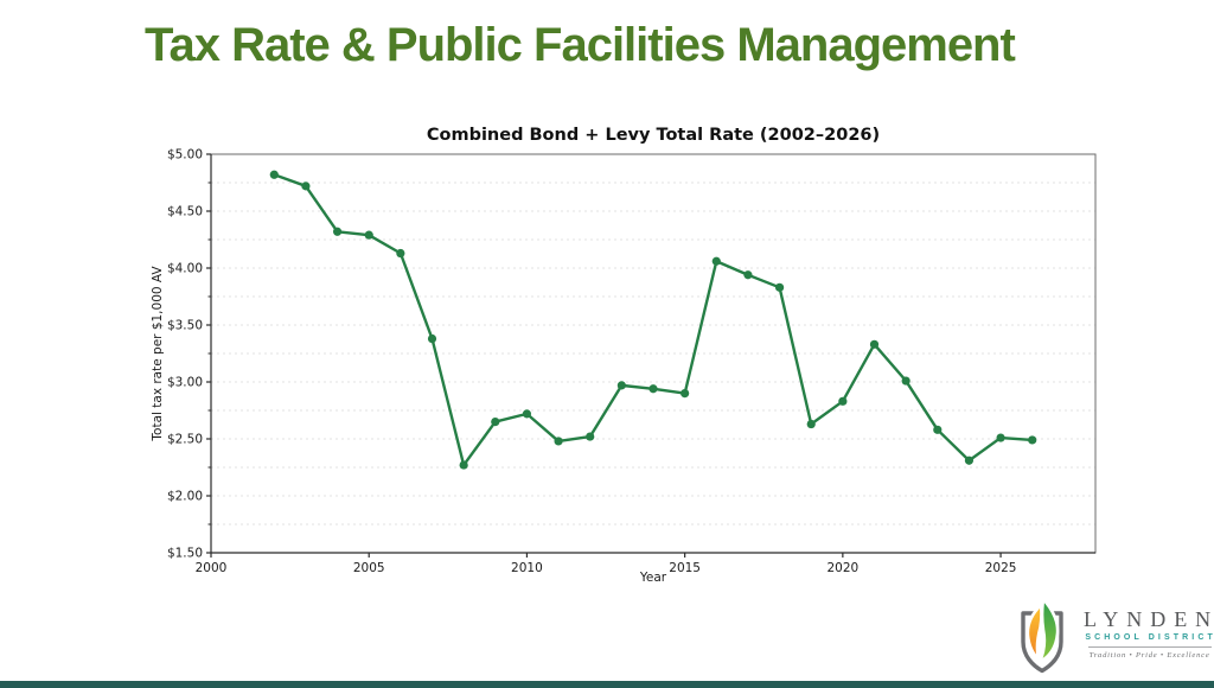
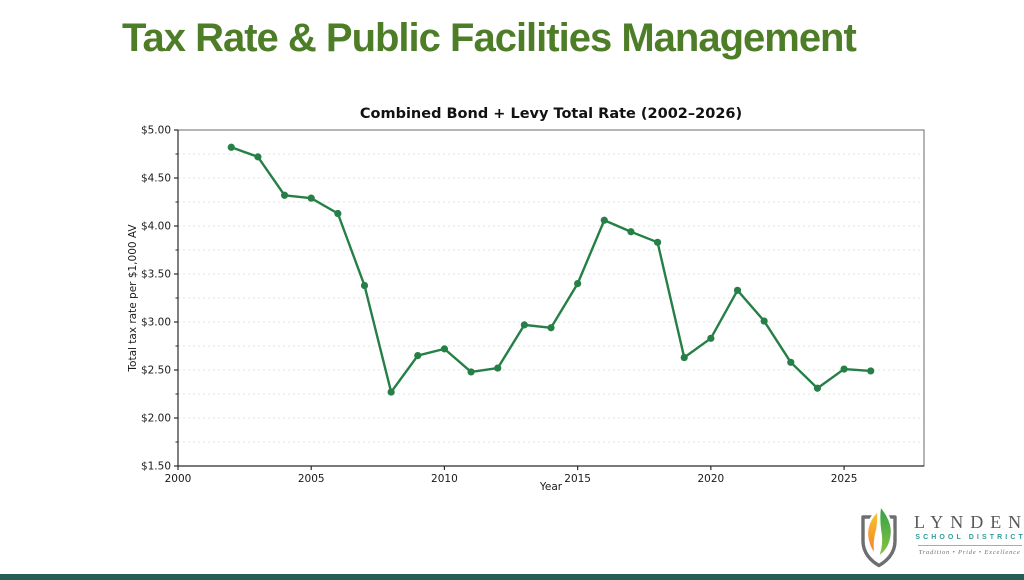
2015: $2.9 -> $3.4
